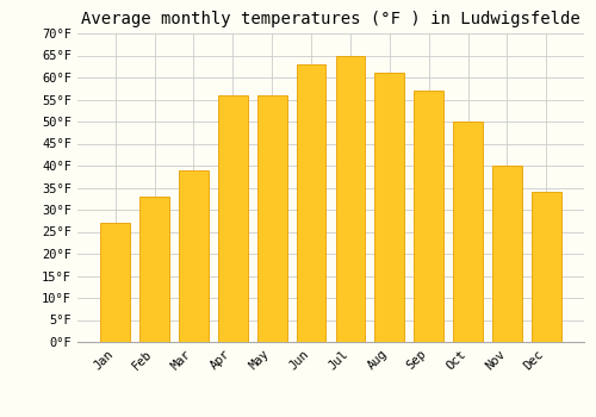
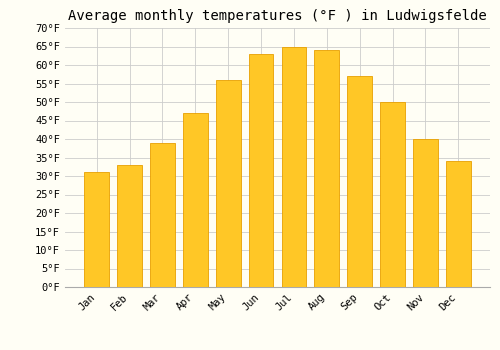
Jan: 27°F -> 31°F
Apr: 56°F -> 47°F
Aug: 61°F -> 64°F
